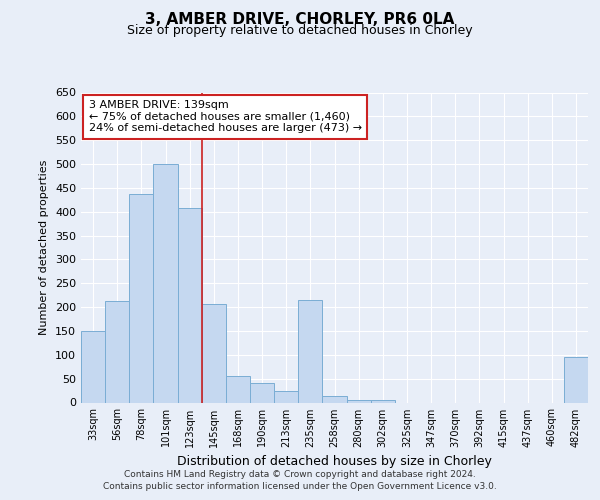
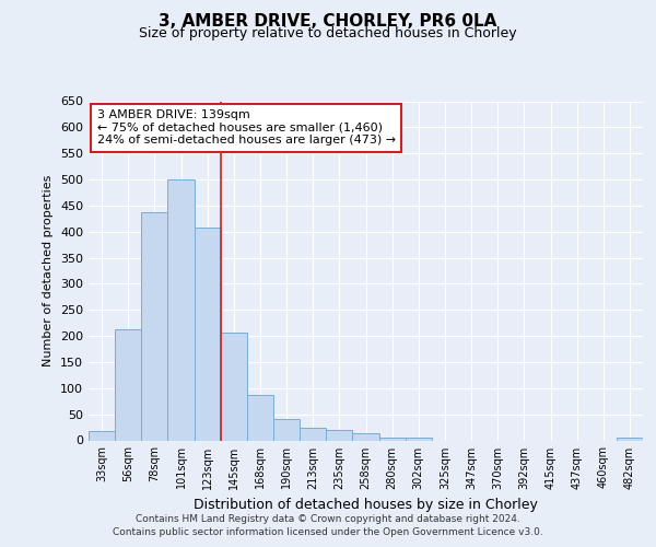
33sqm: 150 -> 18
168sqm: 55 -> 87
235sqm: 215 -> 20
482sqm: 95 -> 5
